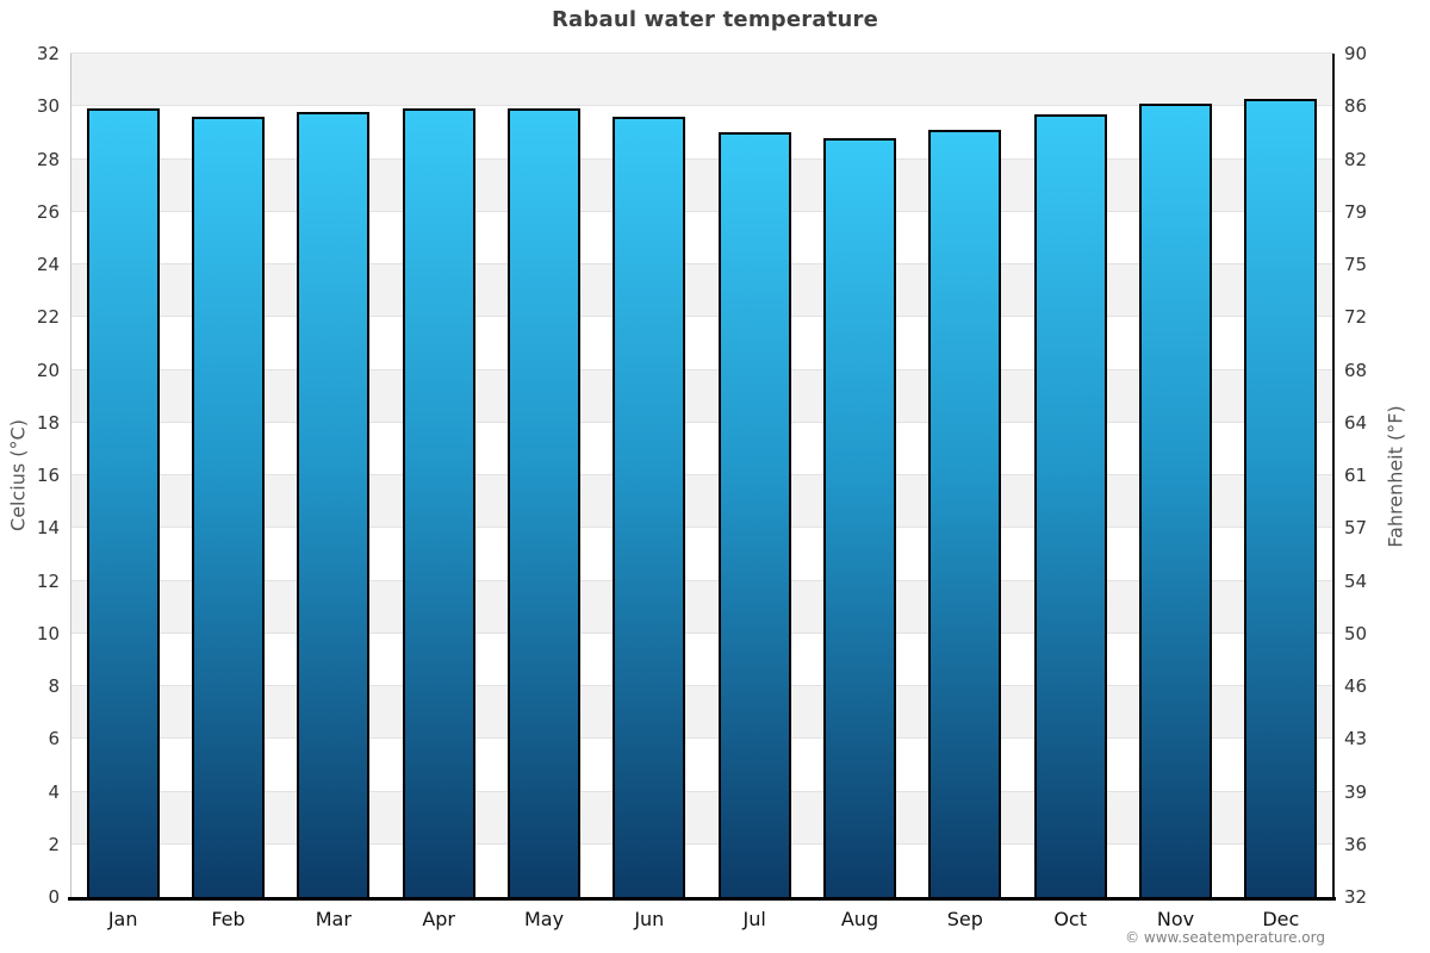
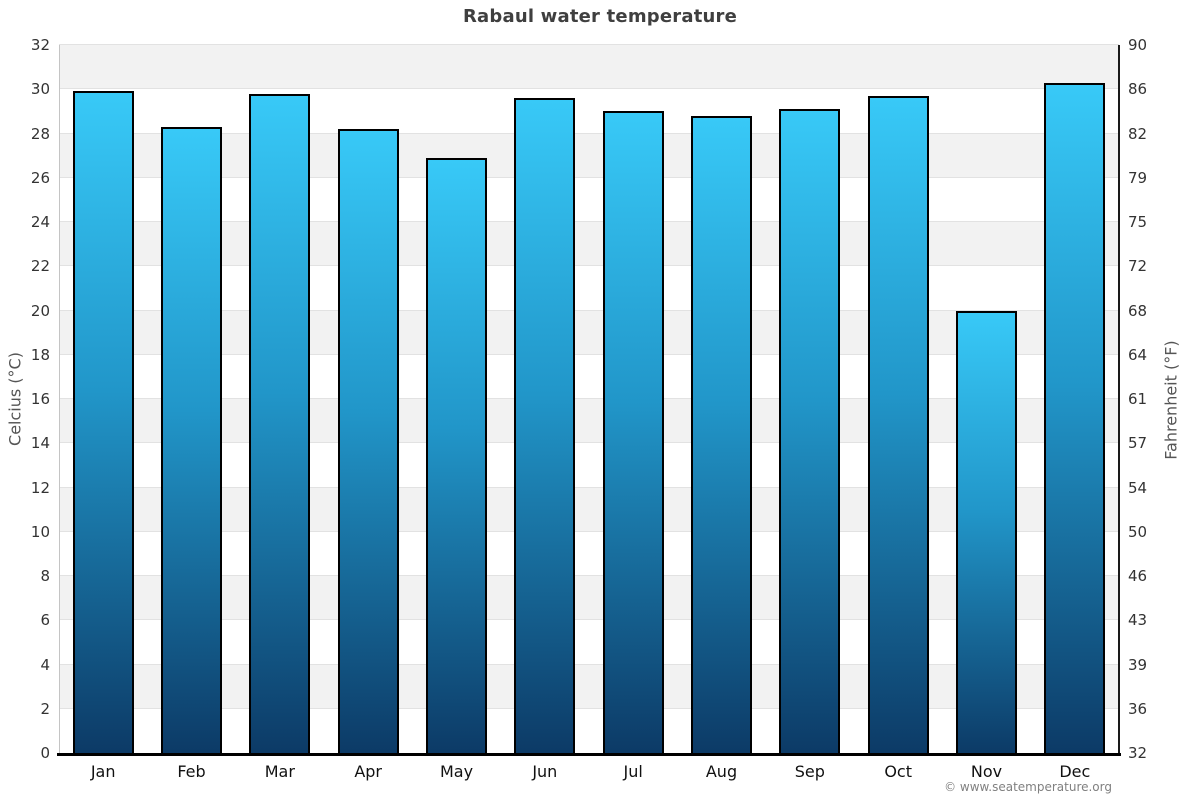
Feb: 29.6 -> 28.3
Apr: 29.9 -> 28.2
May: 29.9 -> 26.9
Nov: 30.1 -> 20.0
